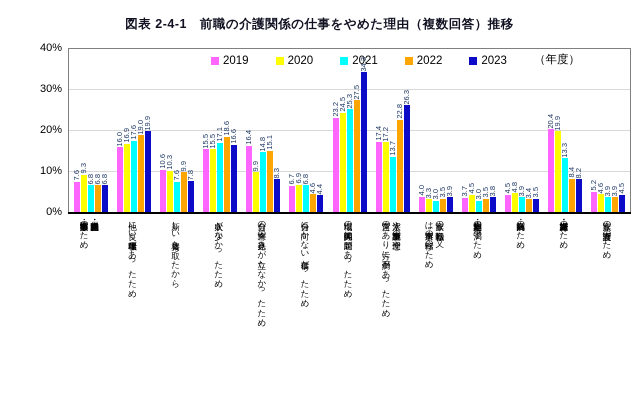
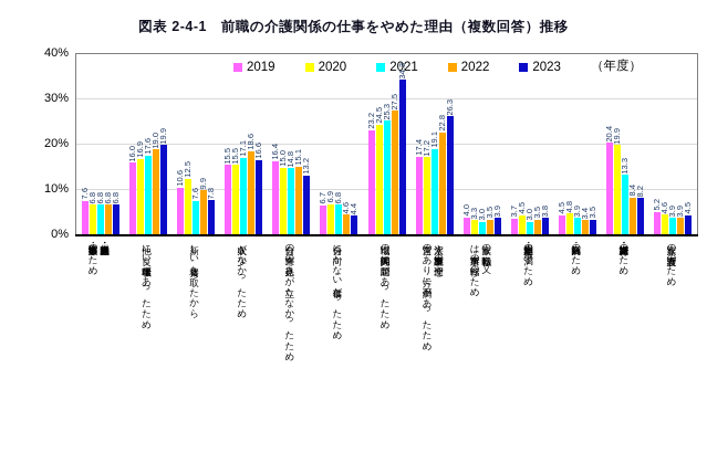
2020/人員整理・勧奨退職・法人 解散・事業不振等のため: 9.3 -> 6.8
2020/新しい資格を取ったから: 10.3 -> 12.5
2020/自分の将来の見込みが立たなかったため: 9.9 -> 15.0
2023/自分の将来の見込みが立たなかったため: 8.3 -> 13.2
2021/法人や施設・事業所の理念や 運営のあり方に不満があったため: 13.7 -> 19.1
